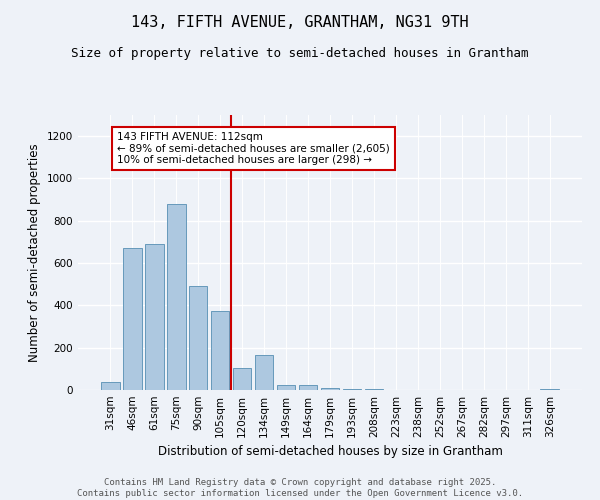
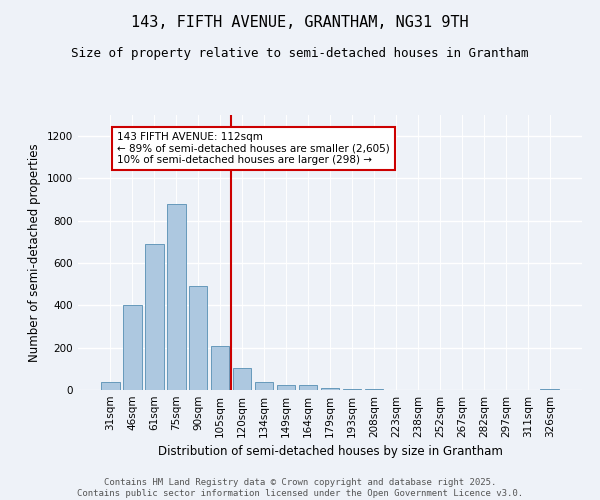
46sqm: 670 -> 400
105sqm: 375 -> 210
134sqm: 165 -> 40
